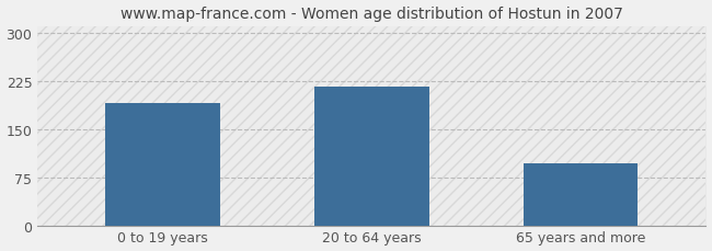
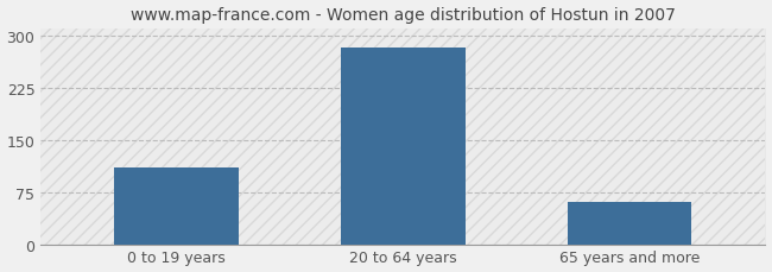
0 to 19 years: 190 -> 110
20 to 64 years: 216 -> 283
65 years and more: 96 -> 60
